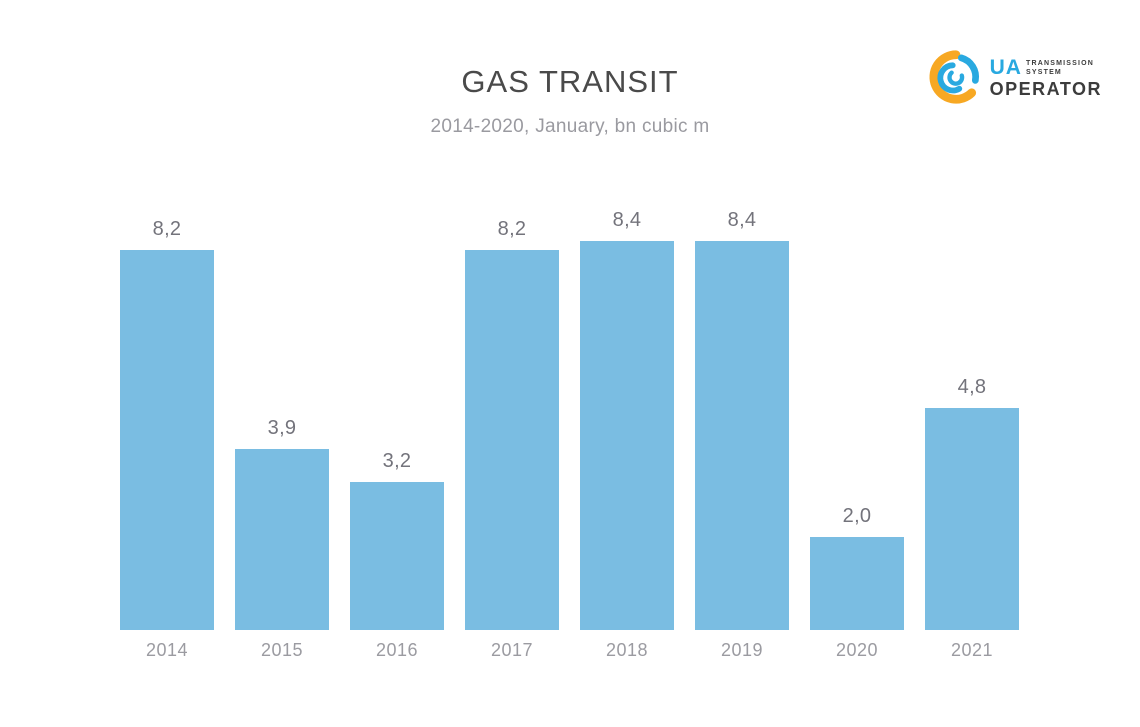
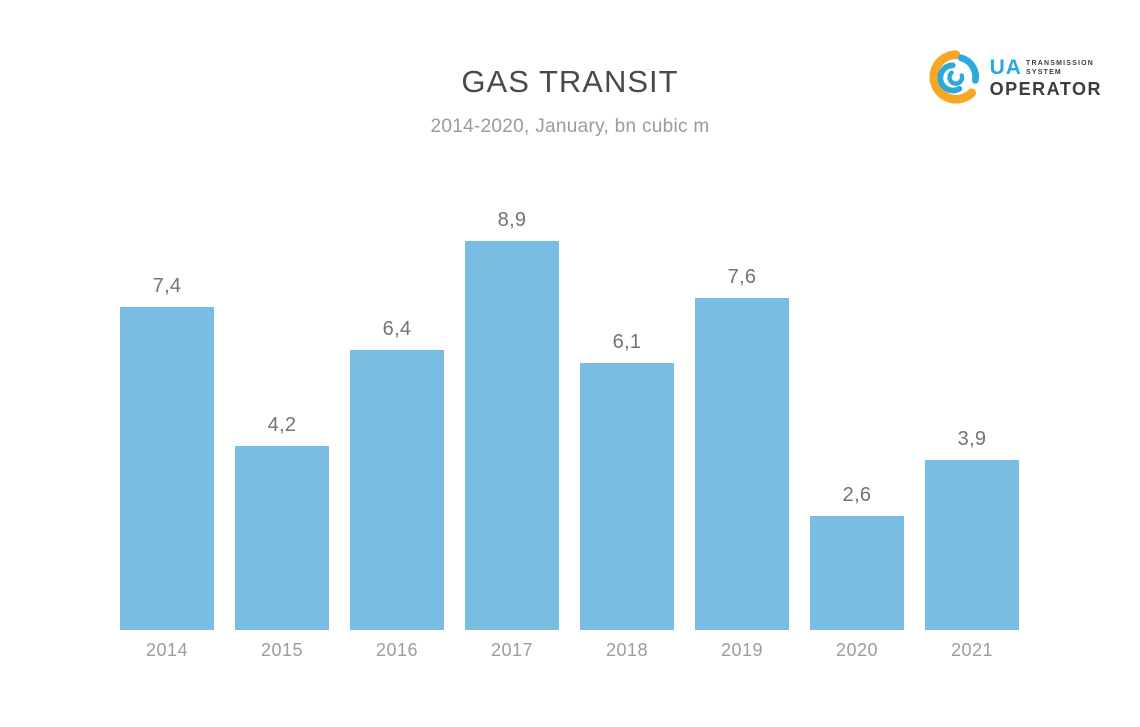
2014: 8,2 -> 7,4
2015: 3,9 -> 4,2
2016: 3,2 -> 6,4
2017: 8,2 -> 8,9
2018: 8,4 -> 6,1
2019: 8,4 -> 7,6
2020: 2,0 -> 2,6
2021: 4,8 -> 3,9
